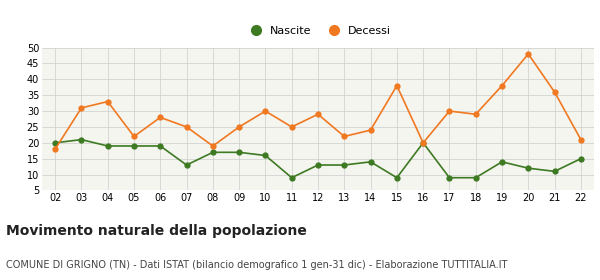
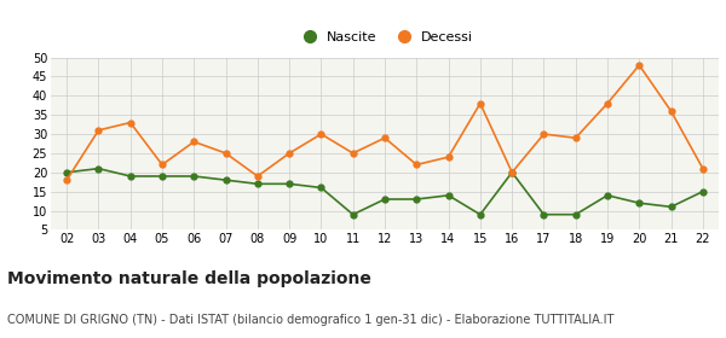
Nascite/07: 13 -> 18
